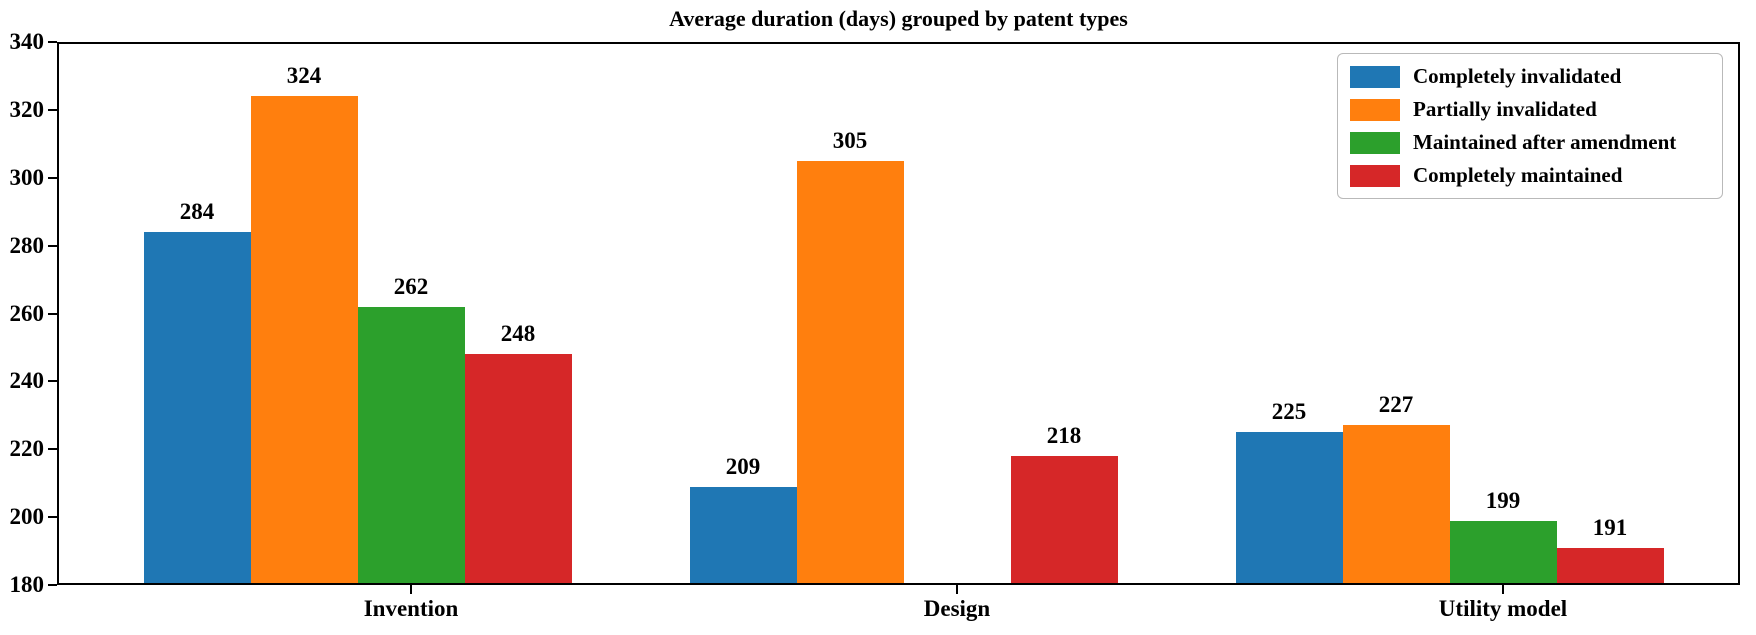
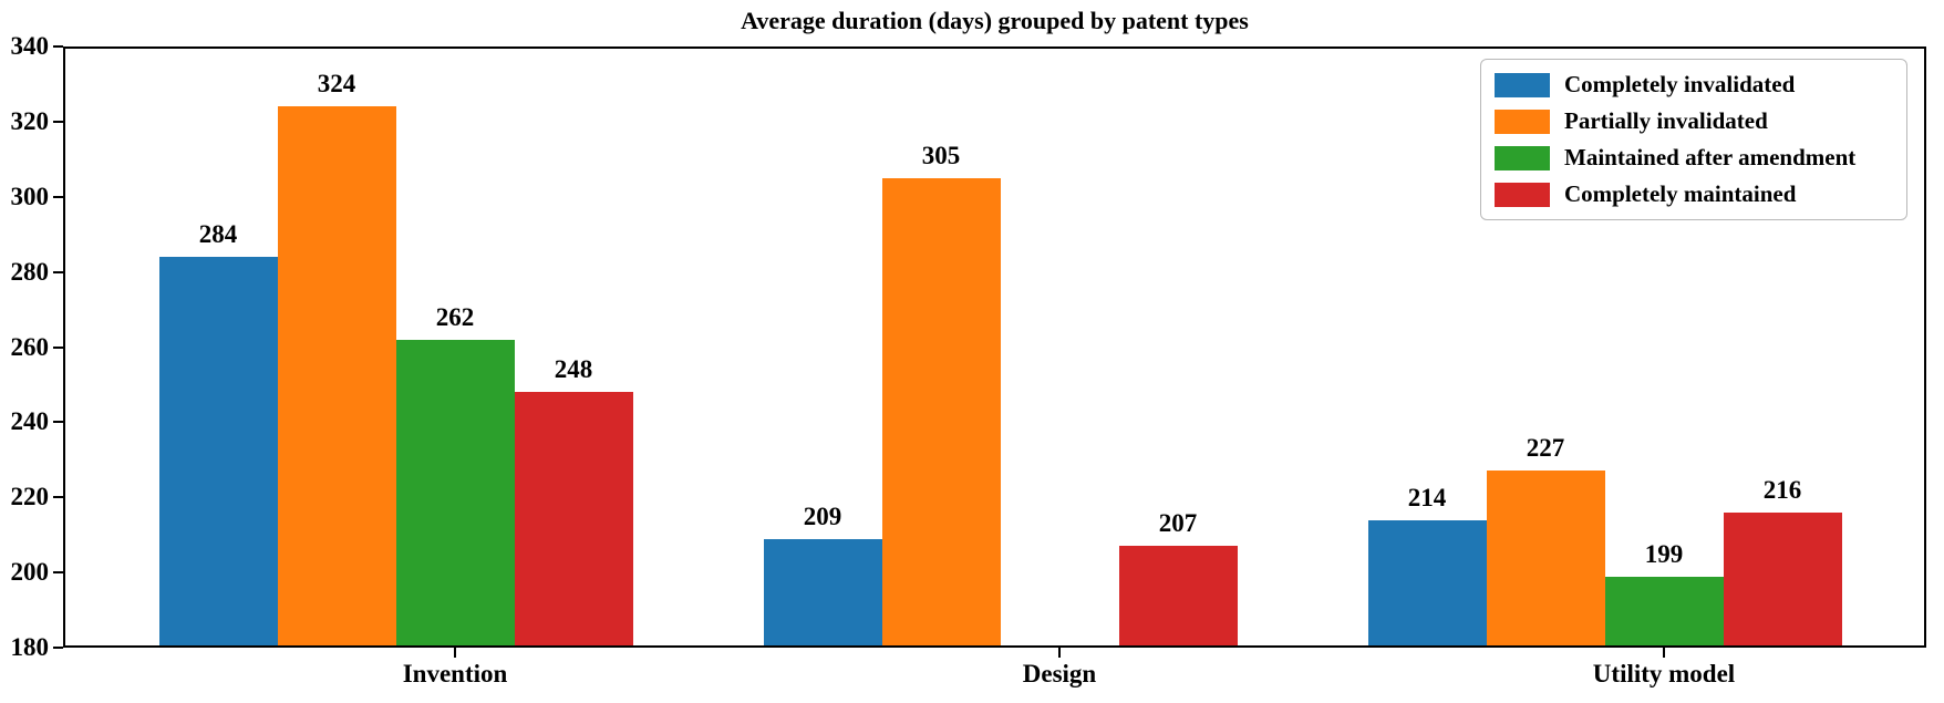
Completely maintained/Design: 218 -> 207
Completely invalidated/Utility model: 225 -> 214
Completely maintained/Utility model: 191 -> 216
